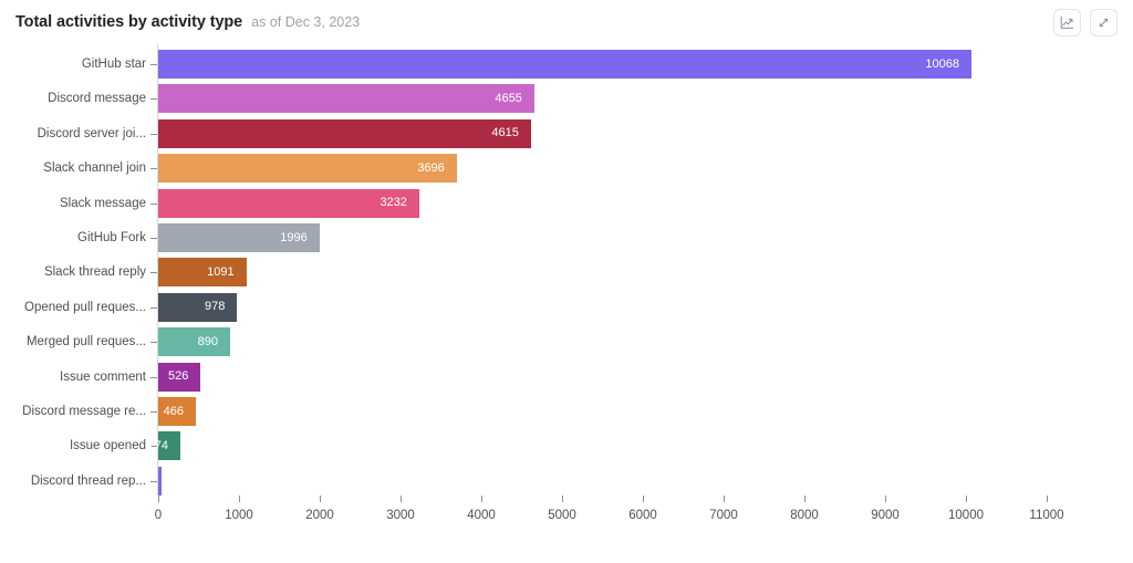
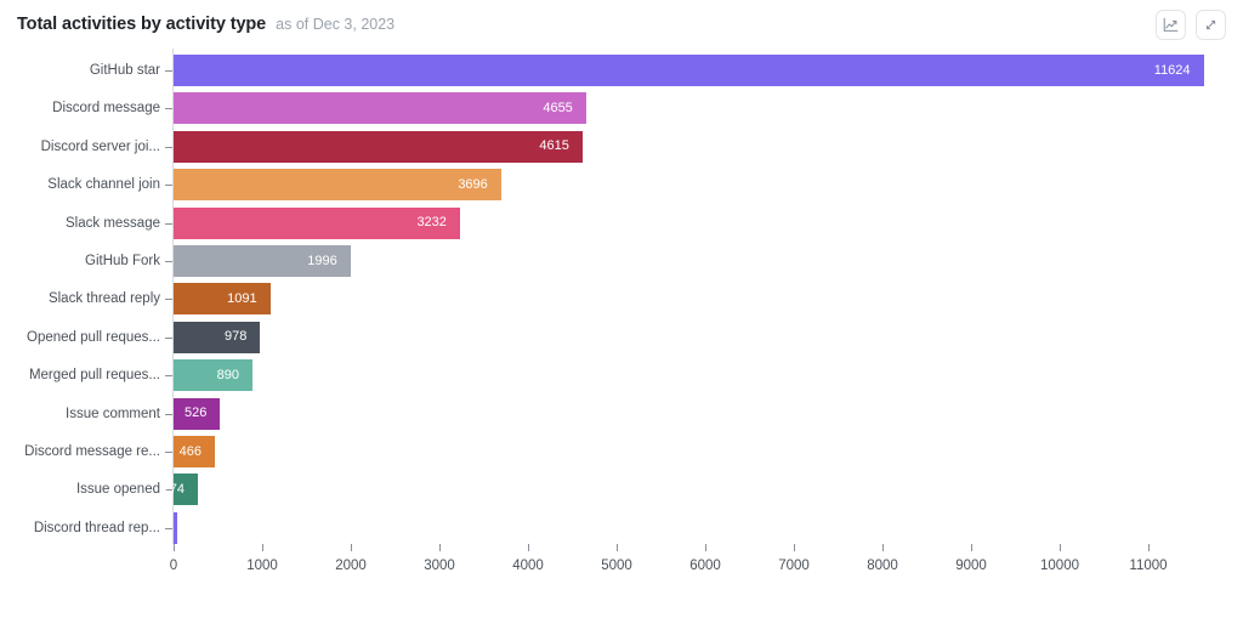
GitHub star: 10068 -> 11624
